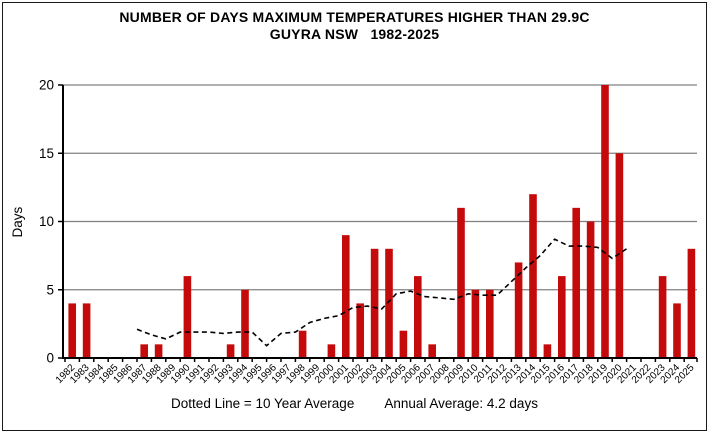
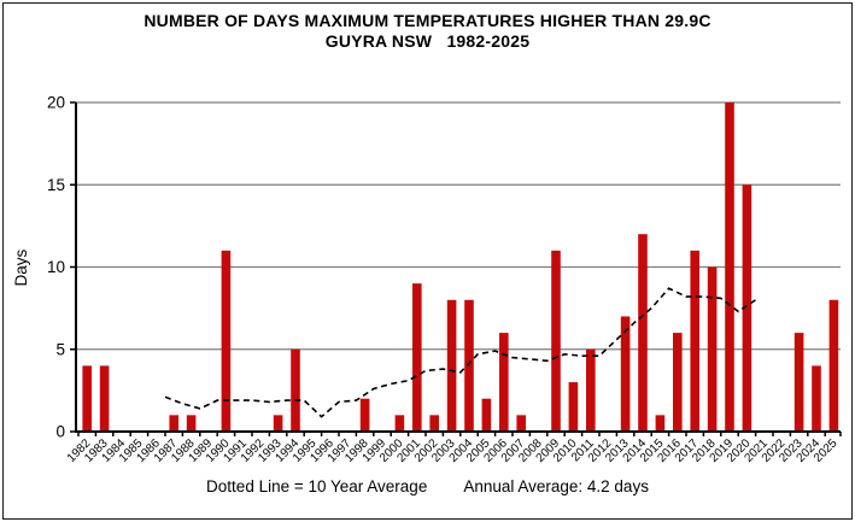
1990: 6 -> 11
2002: 4 -> 1
2010: 5 -> 3
